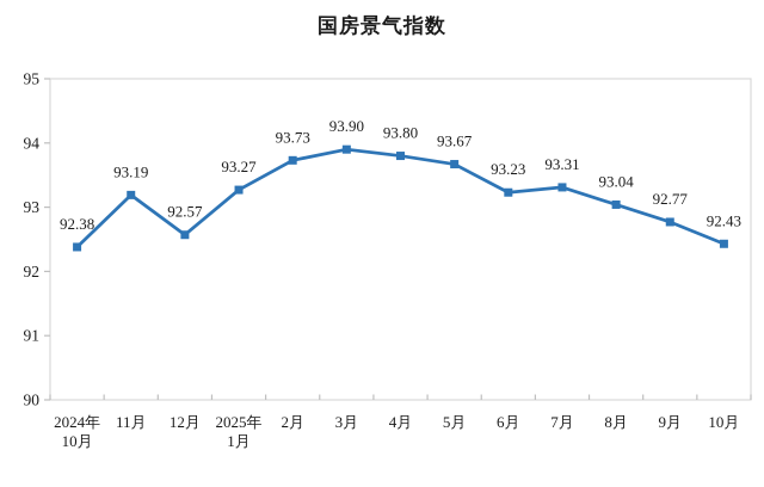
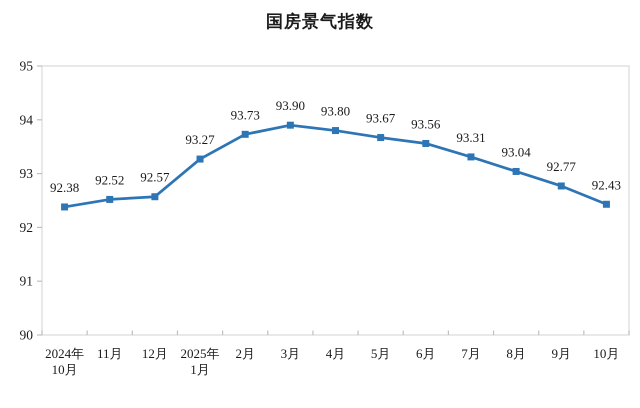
11月: 93.19 -> 92.52
6月: 93.23 -> 93.56
